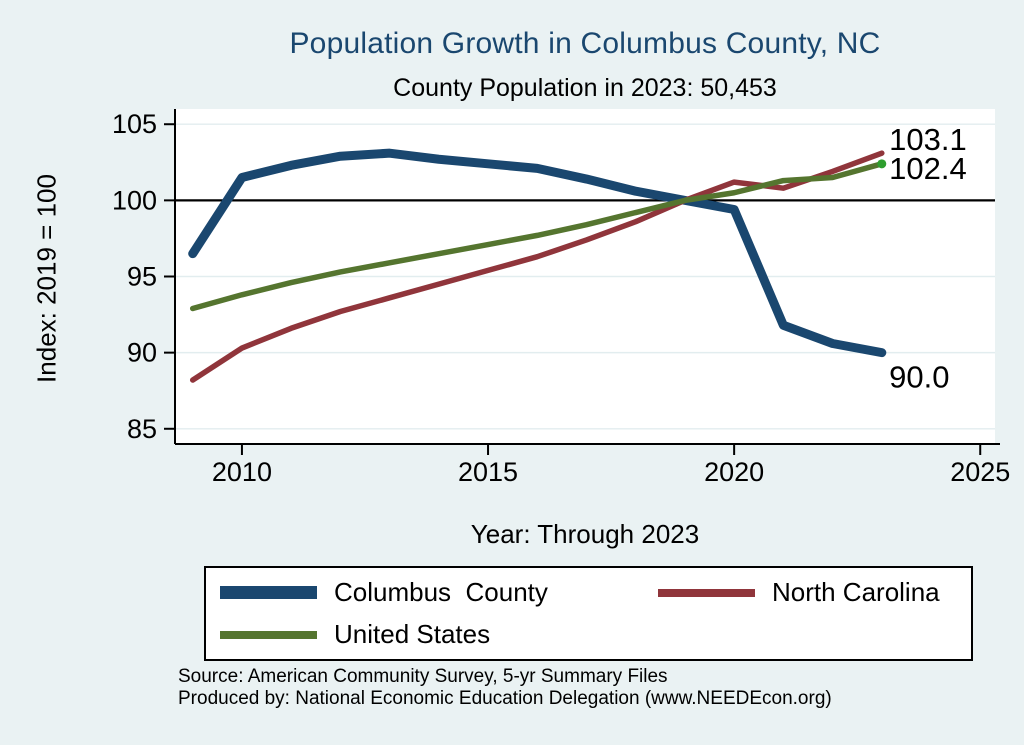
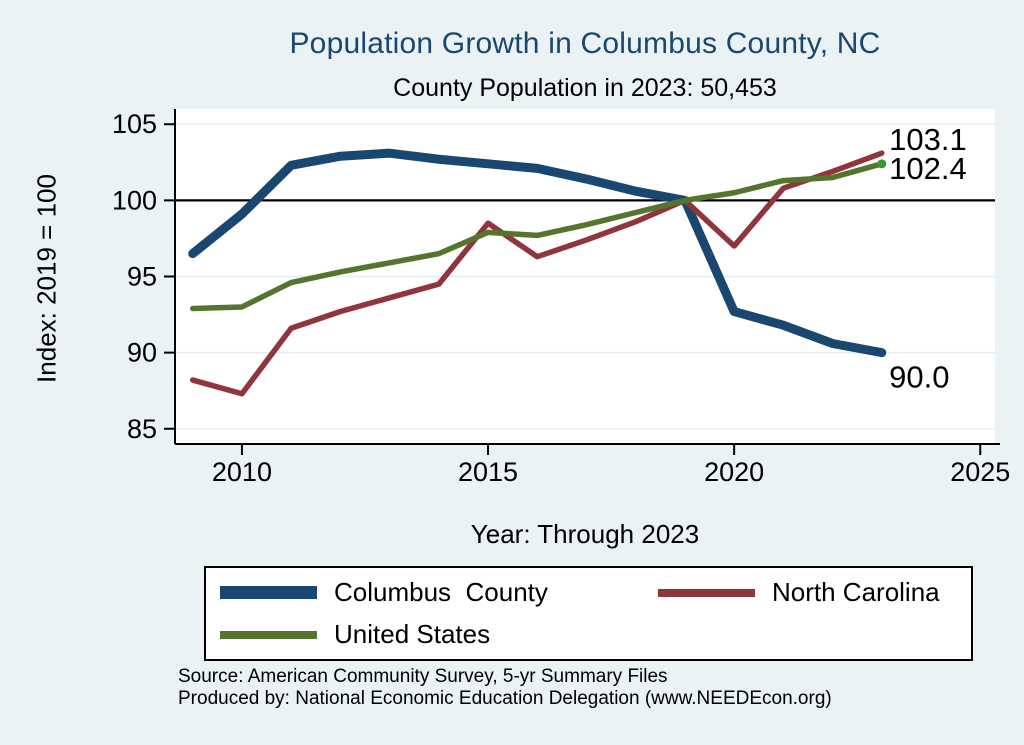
Columbus County/2010: 101.5 -> 99.1
North Carolina/2010: 90.3 -> 87.3
United States/2010: 93.8 -> 93.0
North Carolina/2015: 95.4 -> 98.5
United States/2015: 97.1 -> 97.9
Columbus County/2020: 99.4 -> 92.7
North Carolina/2020: 101.2 -> 97.0
